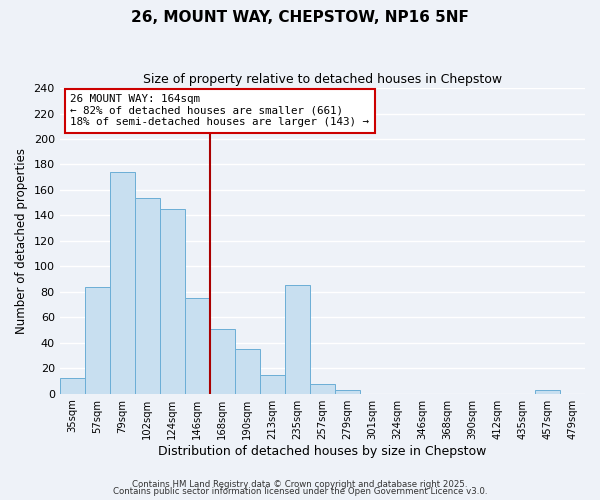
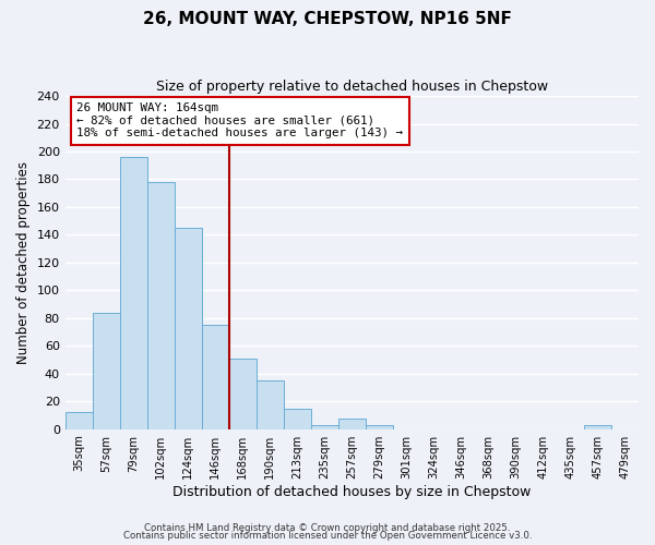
79sqm: 174 -> 196
102sqm: 154 -> 178
235sqm: 85 -> 3
